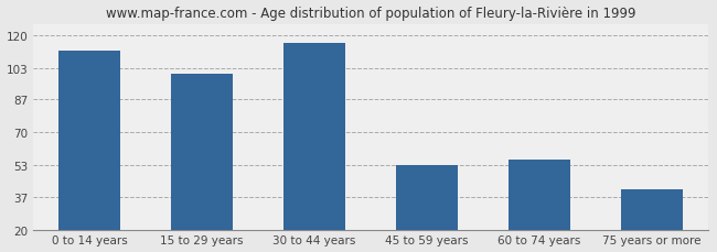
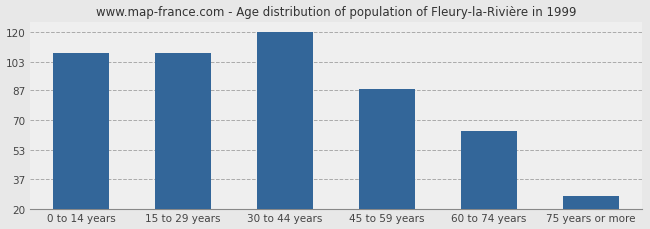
0 to 14 years: 112 -> 108
15 to 29 years: 100 -> 108
30 to 44 years: 116 -> 120
45 to 59 years: 53 -> 88
60 to 74 years: 56 -> 64
75 years or more: 41 -> 27
